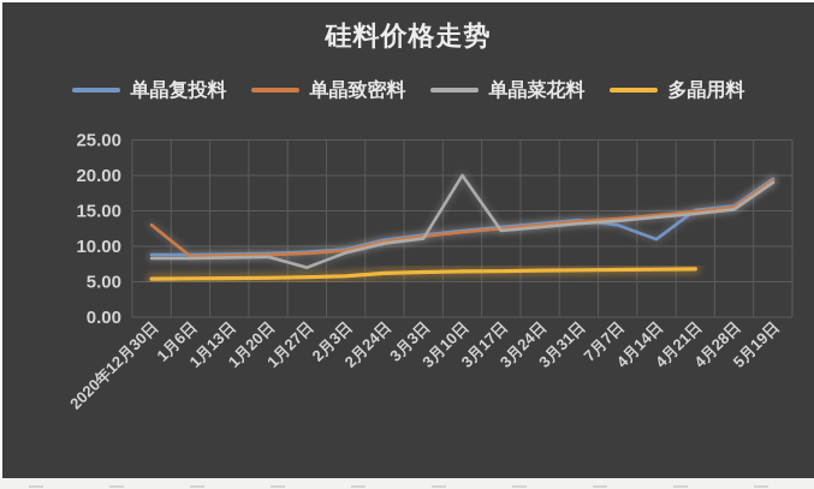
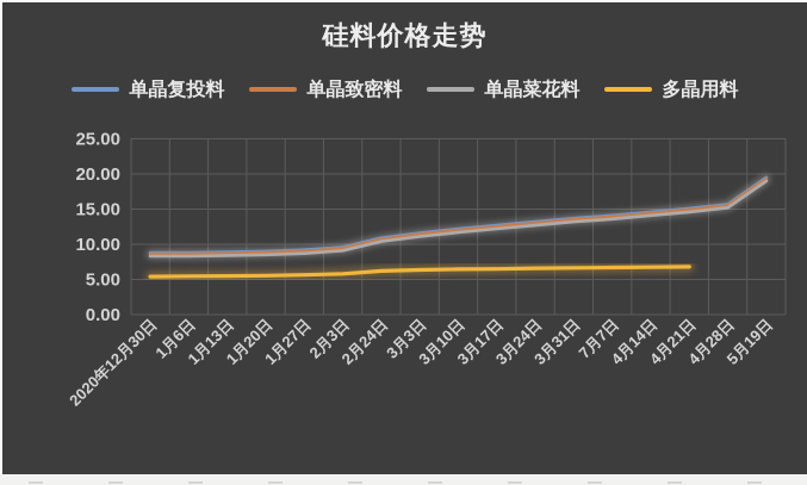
单晶致密料/2020年12月30日: 13 -> 9
单晶菜花料/1月27日: 7 -> 9
单晶菜花料/3月10日: 20 -> 12
单晶复投料/7月7日: 13 -> 14
单晶复投料/4月14日: 11 -> 15
